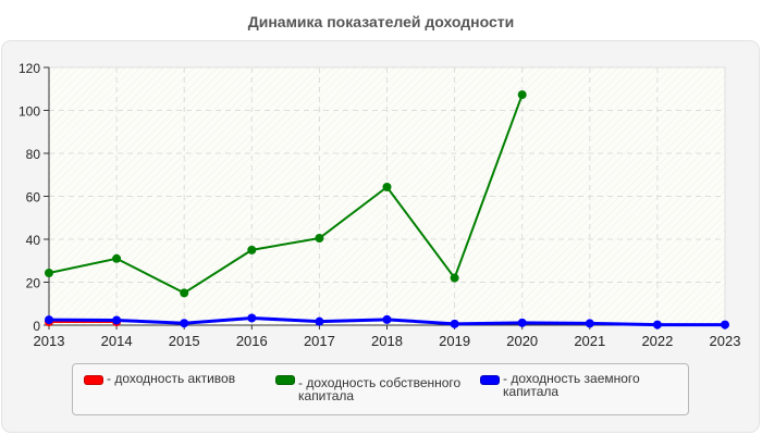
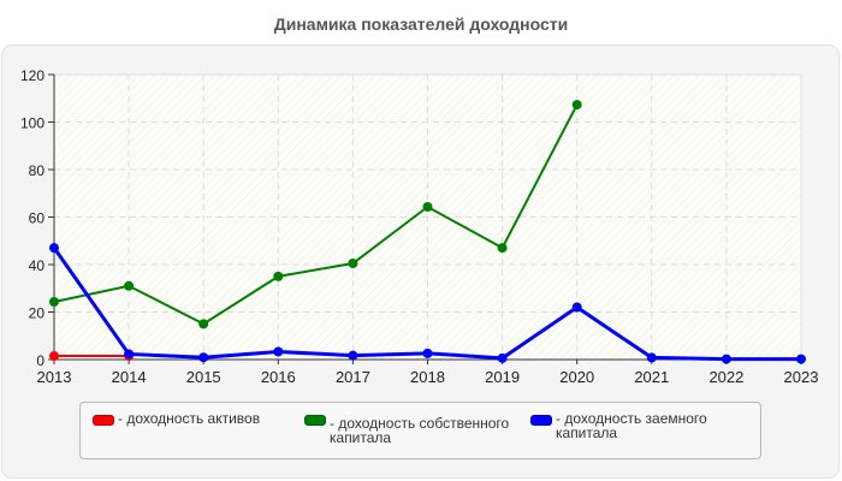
- доходность заемного капитала/2013: 2 -> 47
- доходность собственного капитала/2019: 22 -> 47
- доходность заемного капитала/2020: 1 -> 22
